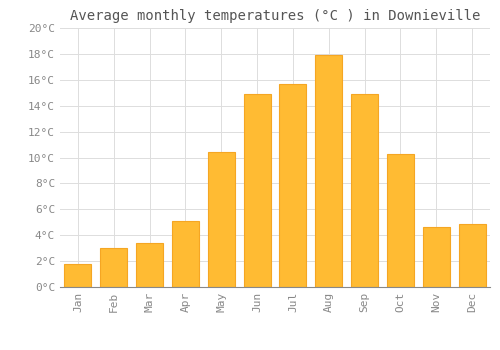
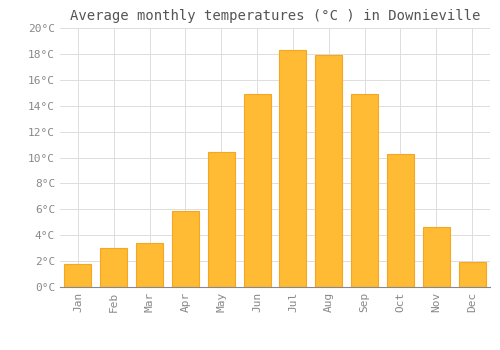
Apr: 5.1°C -> 5.9°C
Jul: 15.7°C -> 18.3°C
Dec: 4.9°C -> 1.9°C
